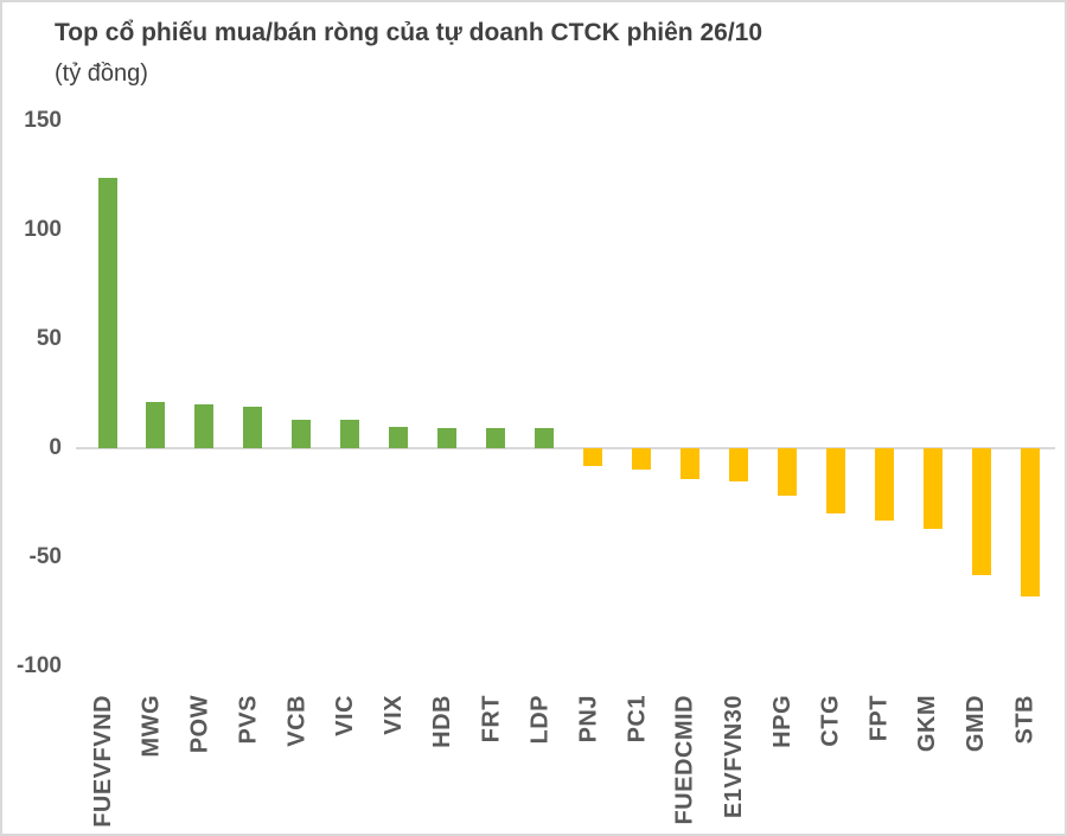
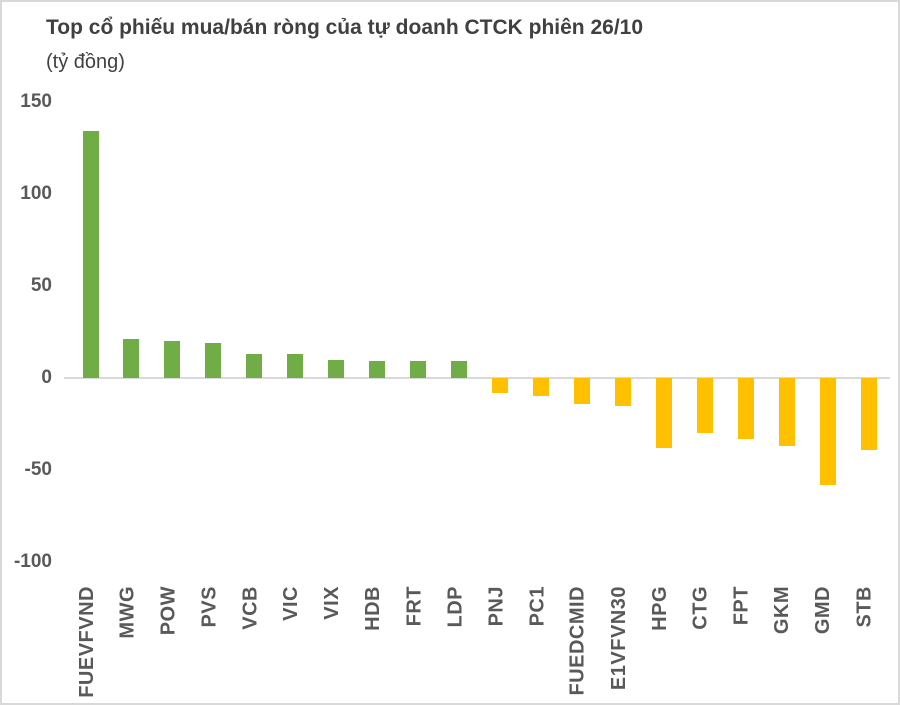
FUEVFVND: 124 -> 134
HPG: -22 -> -38
STB: -68 -> -39
